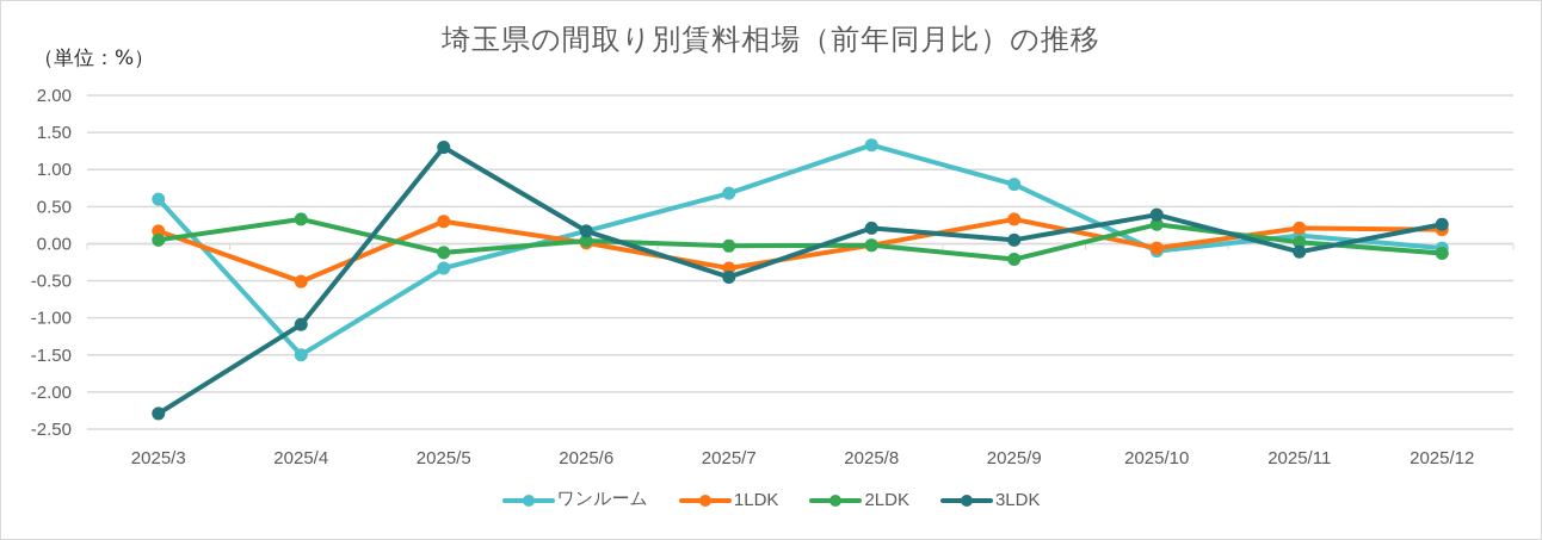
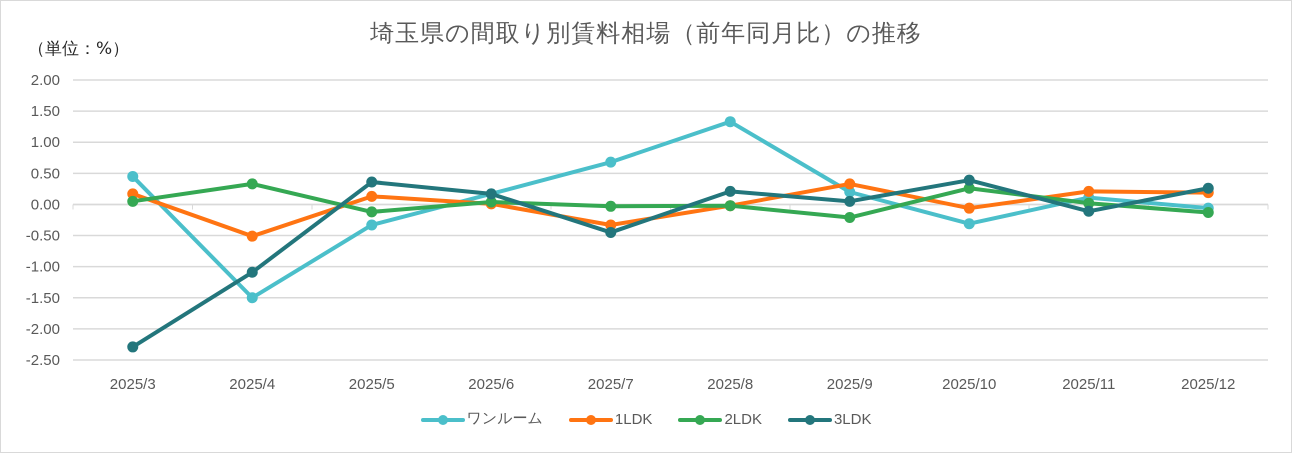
ワンルーム/2025/3: 0.6 -> 0.5
1LDK/2025/5: 0.3 -> 0.1
3LDK/2025/5: 1.3 -> 0.4
ワンルーム/2025/9: 0.8 -> 0.2
ワンルーム/2025/10: -0.1 -> -0.3
